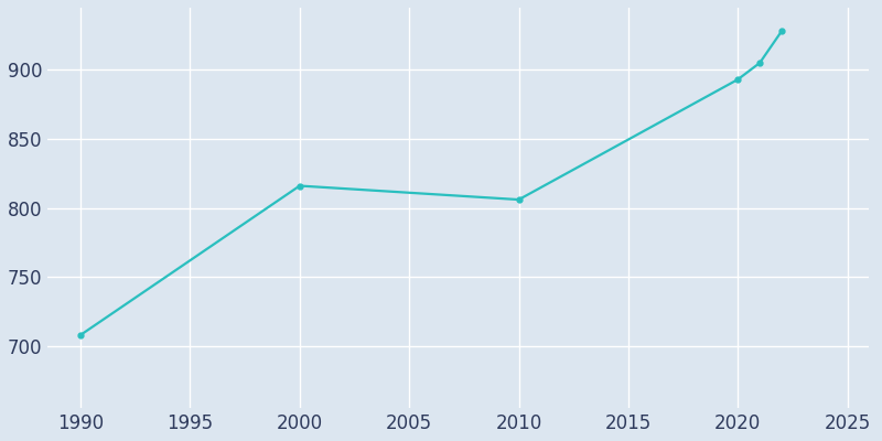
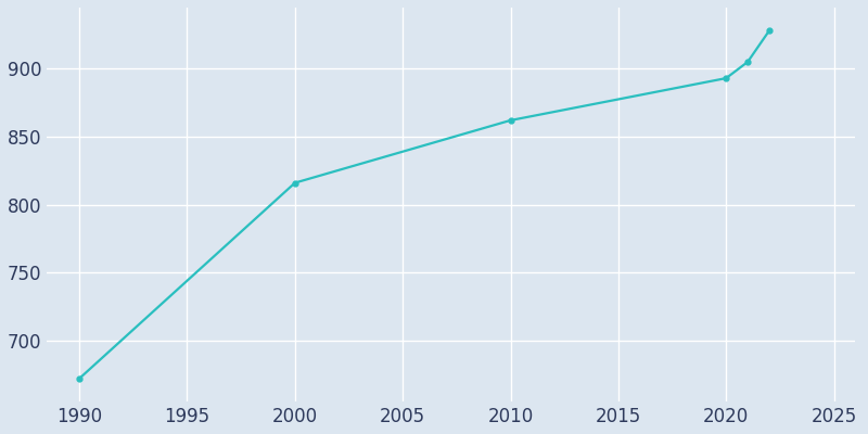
1990: 708 -> 672
2010: 806 -> 862
